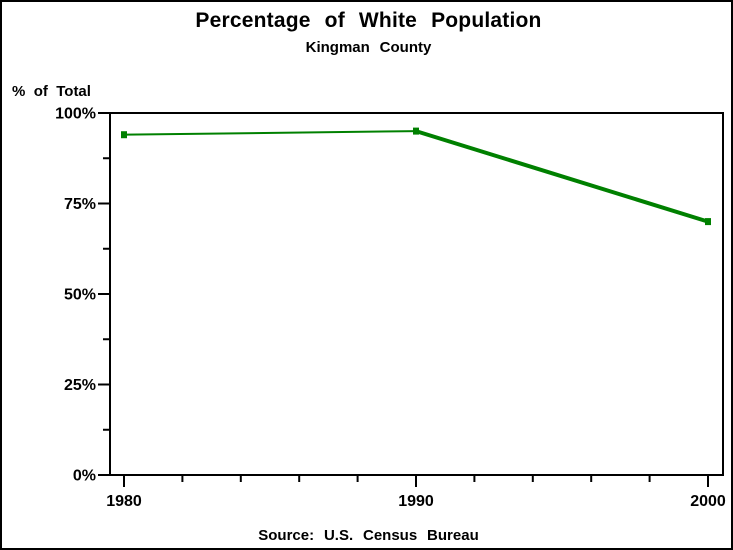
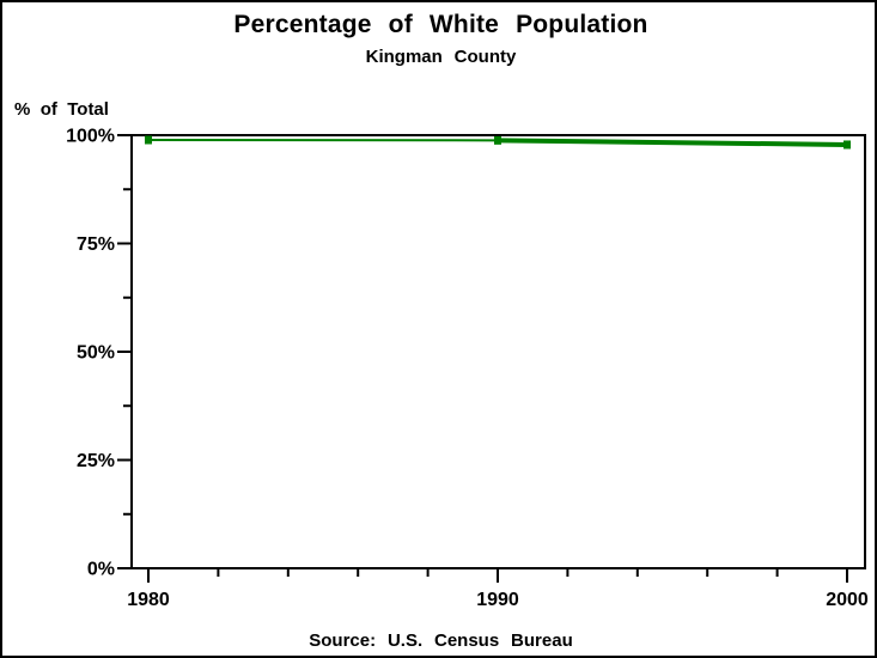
1980: 94% -> 99%
1990: 95% -> 99%
2000: 70% -> 98%
